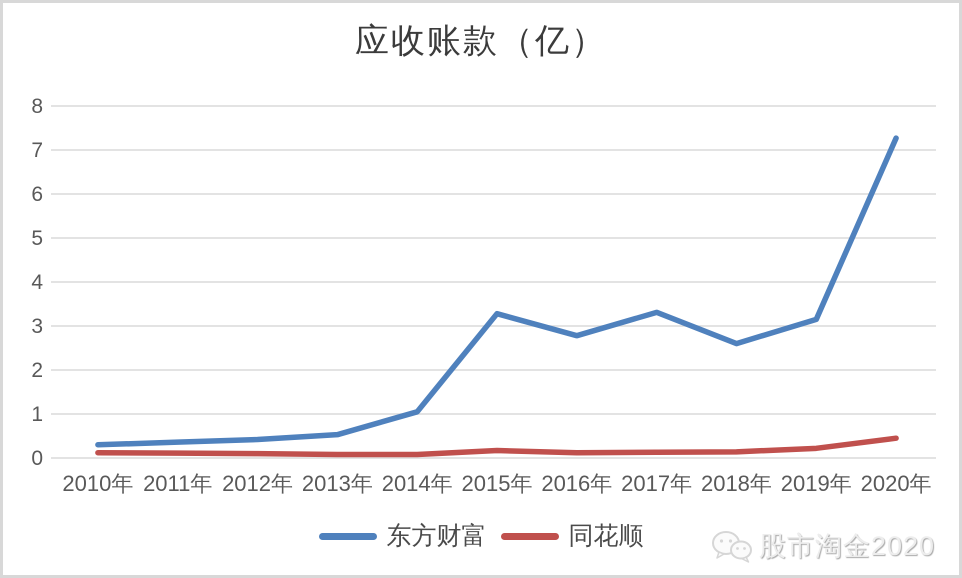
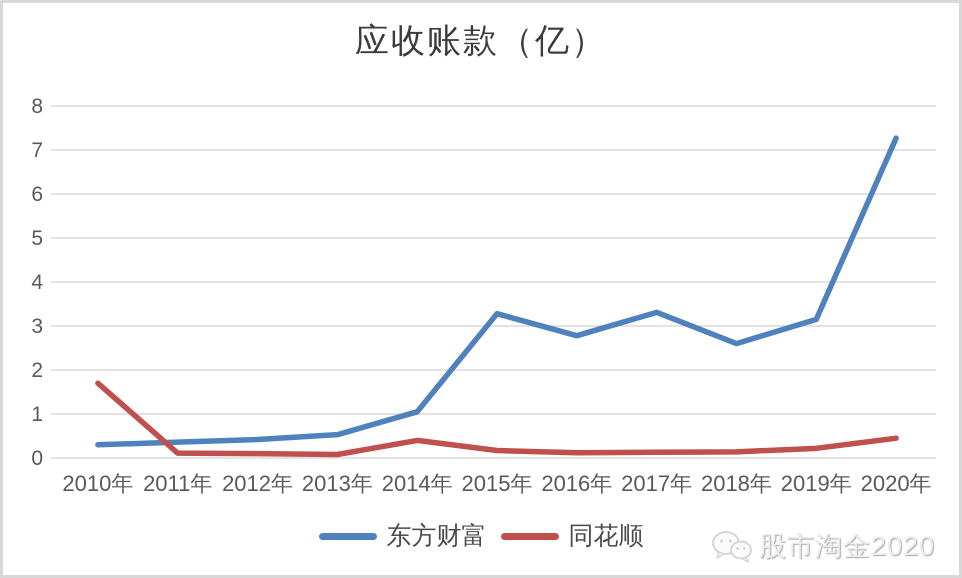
同花顺/2010年: 0.1 -> 1.7
同花顺/2014年: 0.1 -> 0.4
